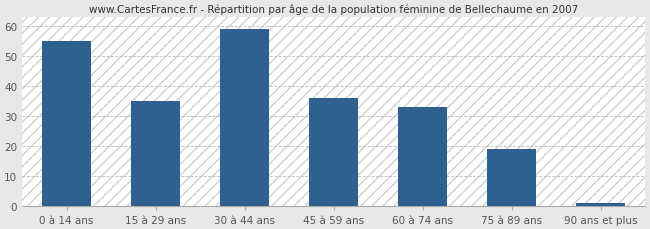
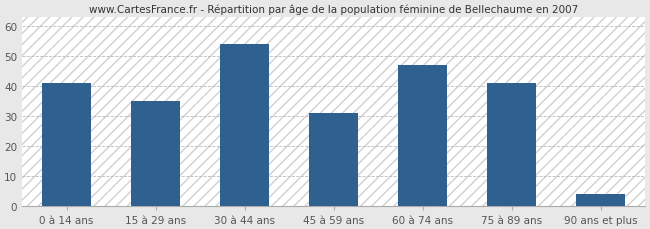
0 à 14 ans: 55 -> 41
30 à 44 ans: 59 -> 54
45 à 59 ans: 36 -> 31
60 à 74 ans: 33 -> 47
75 à 89 ans: 19 -> 41
90 ans et plus: 1 -> 4
